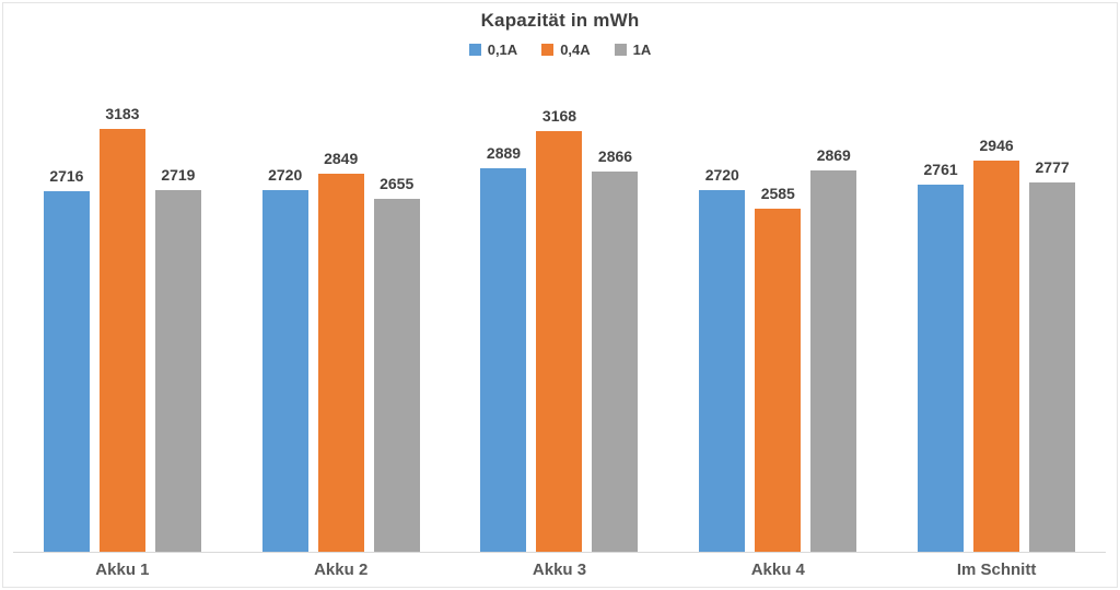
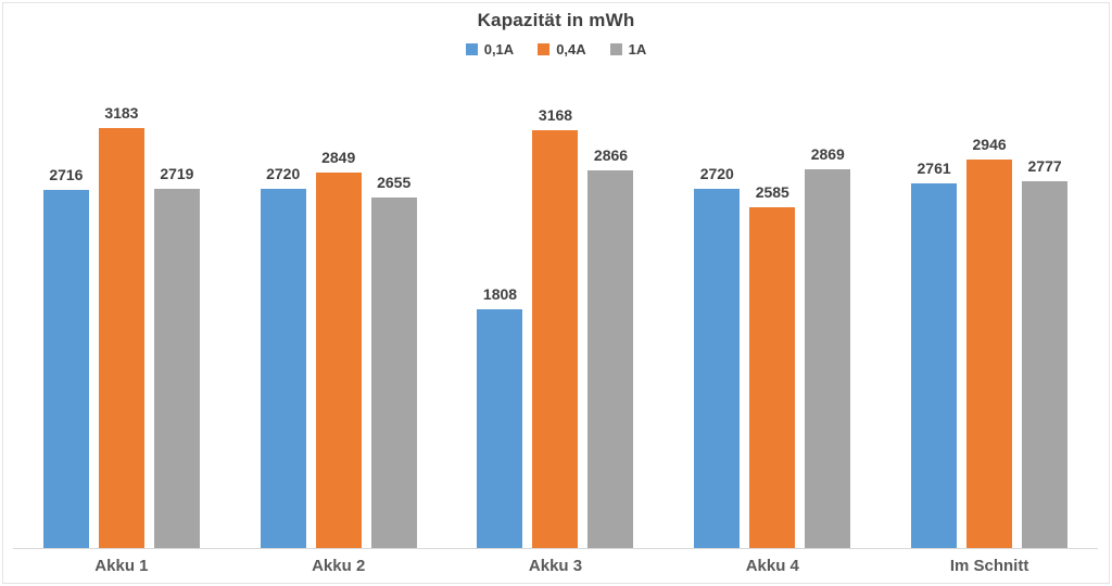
0,1A/Akku 3: 2889 -> 1808
